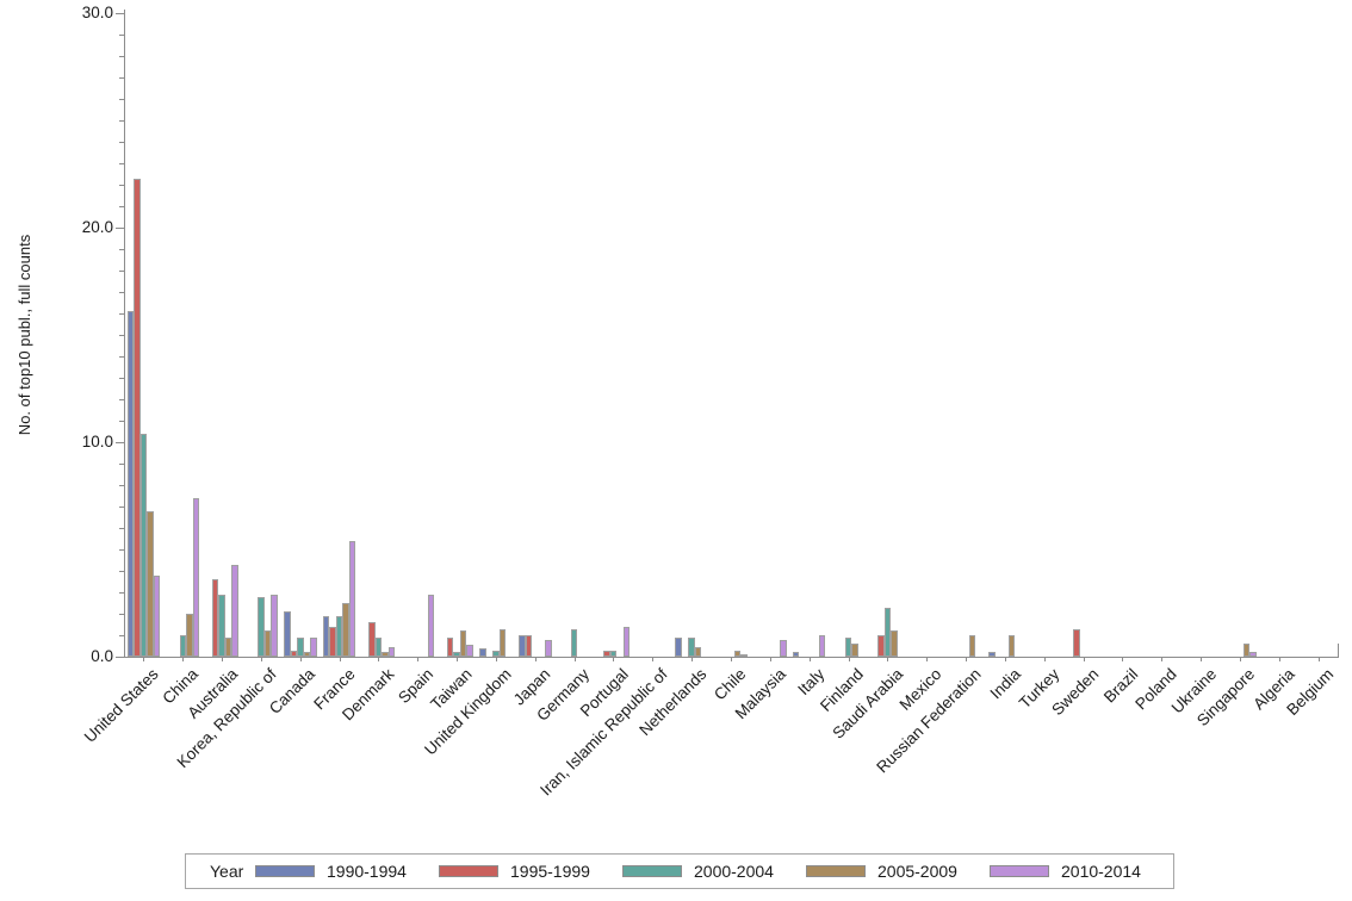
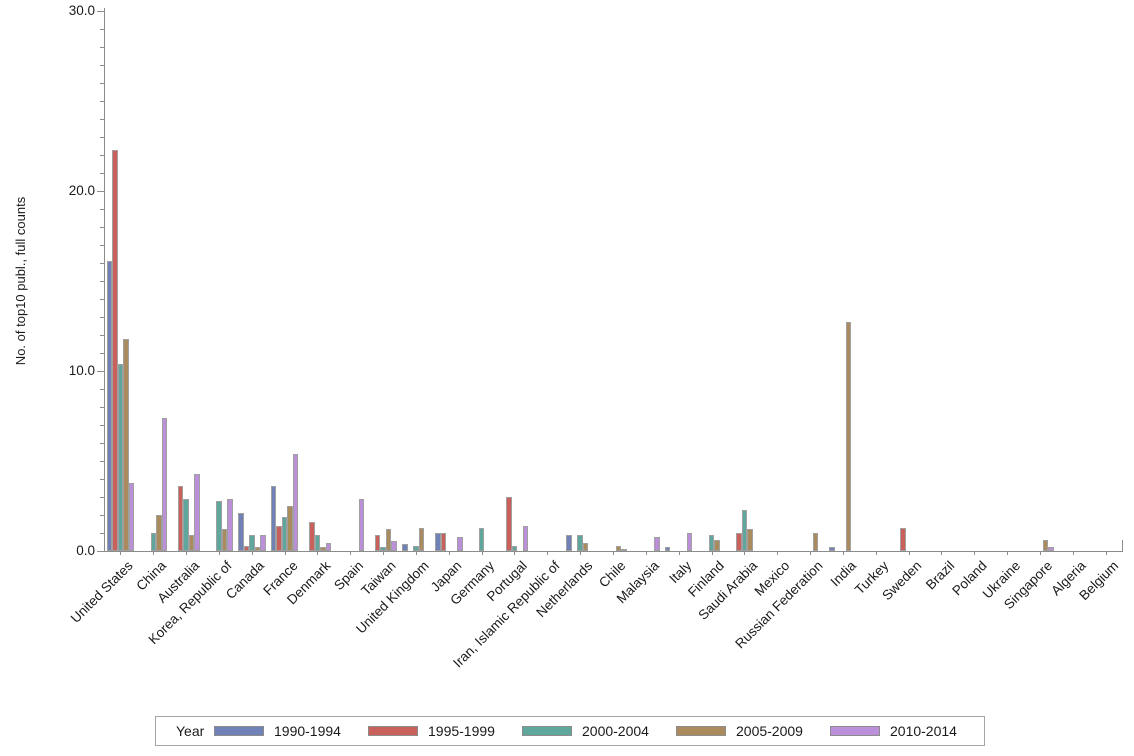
2005-2009/United States: 6.8 -> 11.8
1990-1994/France: 1.9 -> 3.6
1995-1999/Portugal: 0.2 -> 3.0
2005-2009/India: 1.0 -> 12.7
